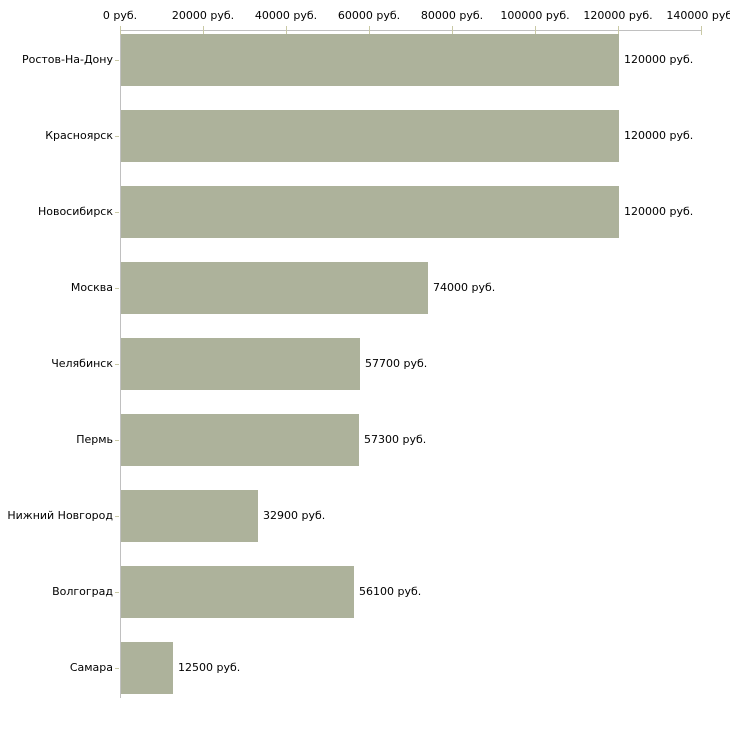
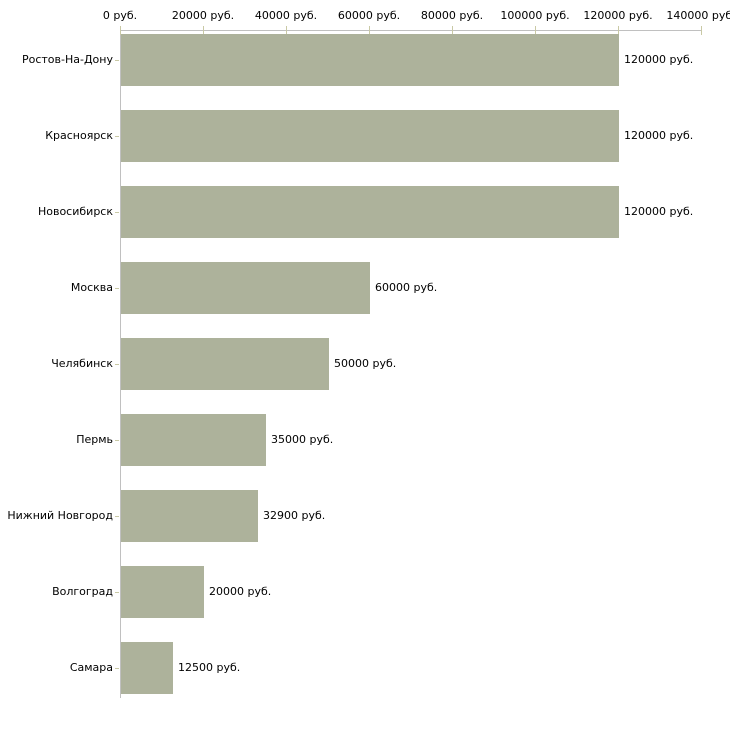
Москва: 74000 -> 60000
Челябинск: 57700 -> 50000
Пермь: 57300 -> 35000
Волгоград: 56100 -> 20000
